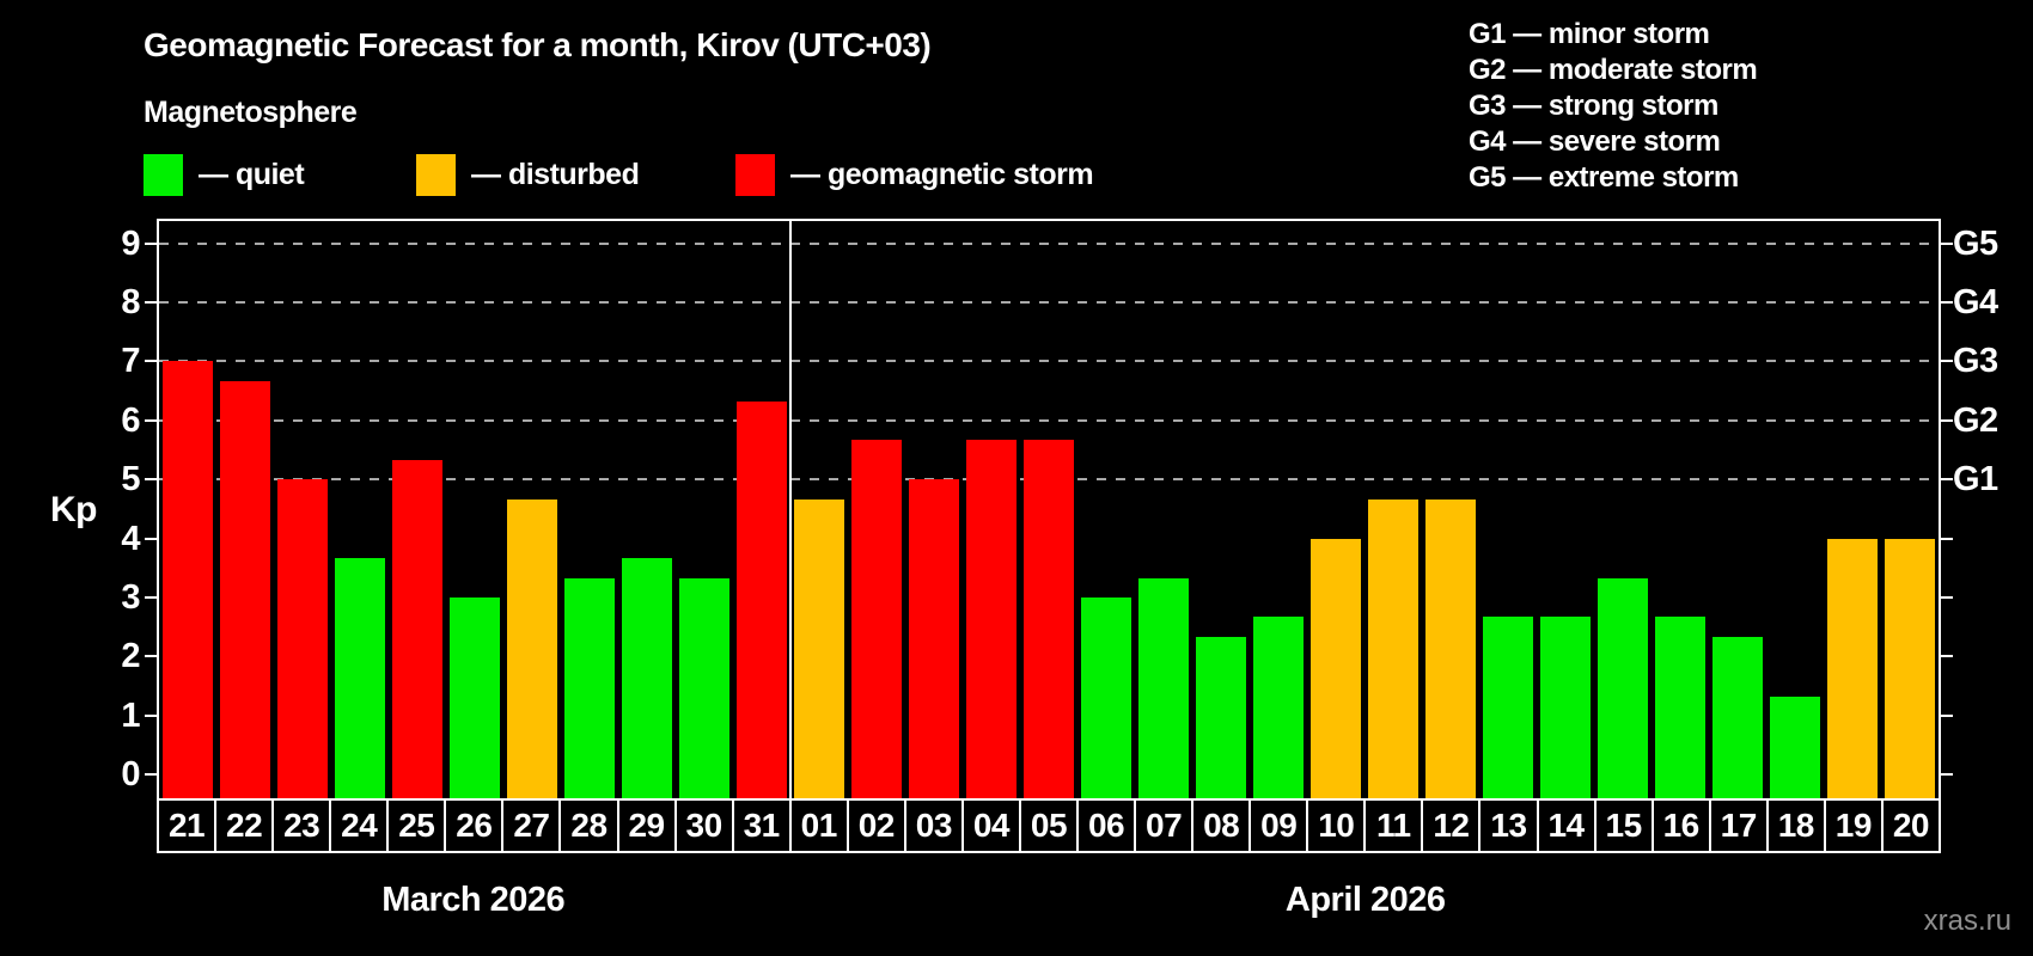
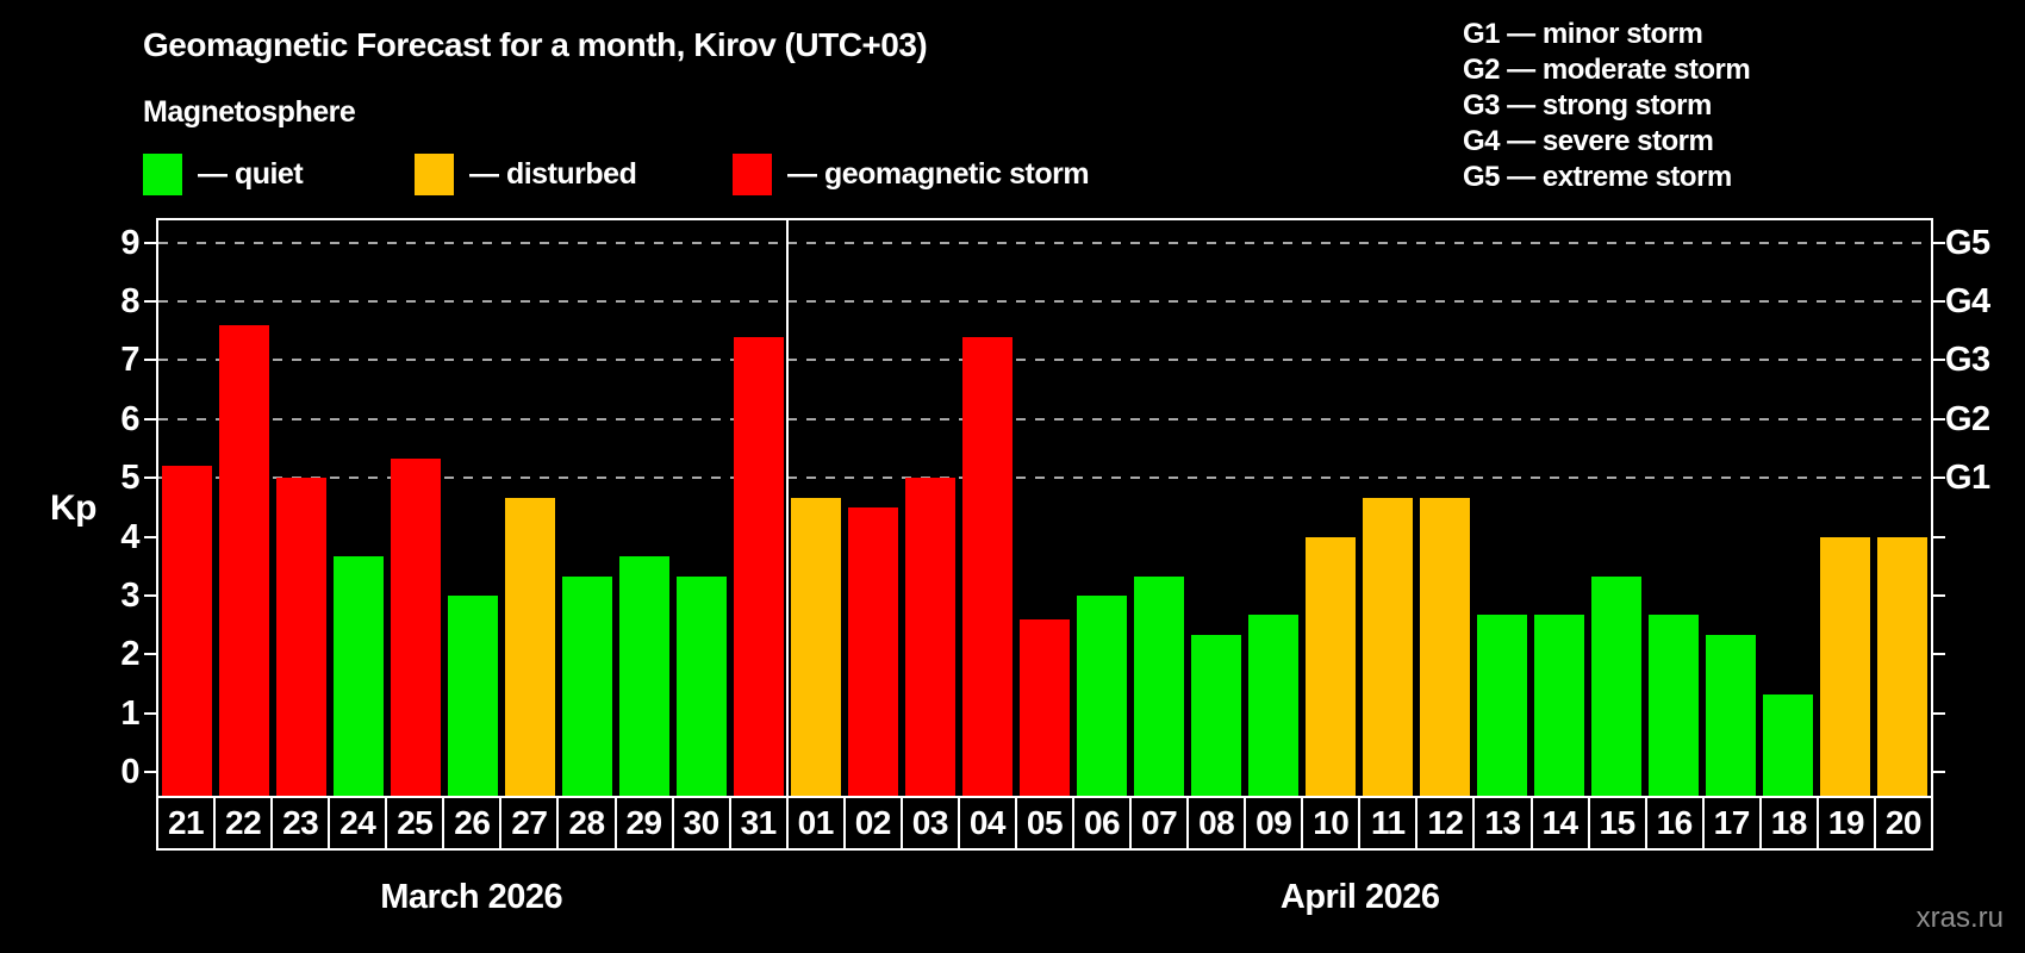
21: 7.0 -> 5.2
22: 6.7 -> 7.6
31: 6.3 -> 7.4
02: 5.7 -> 4.5
04: 5.7 -> 7.4
05: 5.7 -> 2.6
